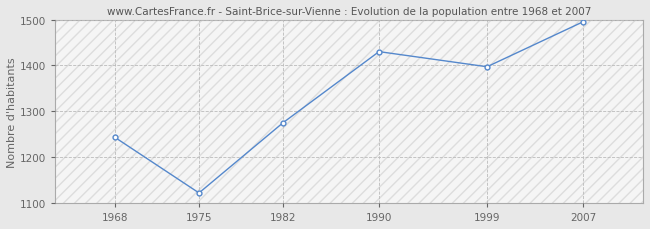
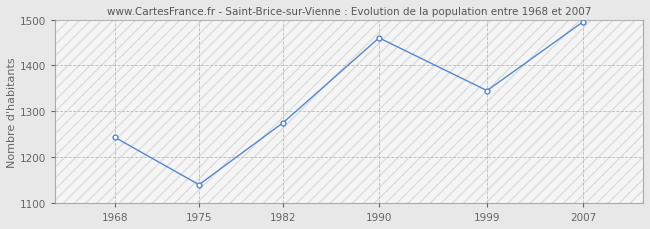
1975: 1122 -> 1140
1990: 1430 -> 1460
1999: 1397 -> 1345
